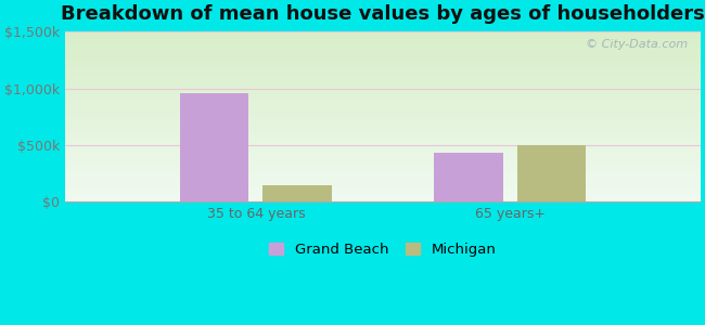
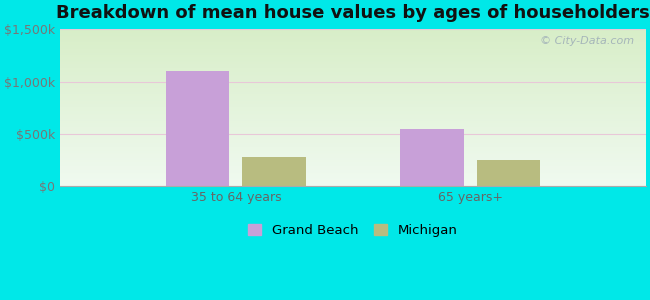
Grand Beach/35 to 64 years: $960k -> $1,100k
Michigan/35 to 64 years: $140k -> $280k
Grand Beach/65 years+: $430k -> $550k
Michigan/65 years+: $500k -> $250k
